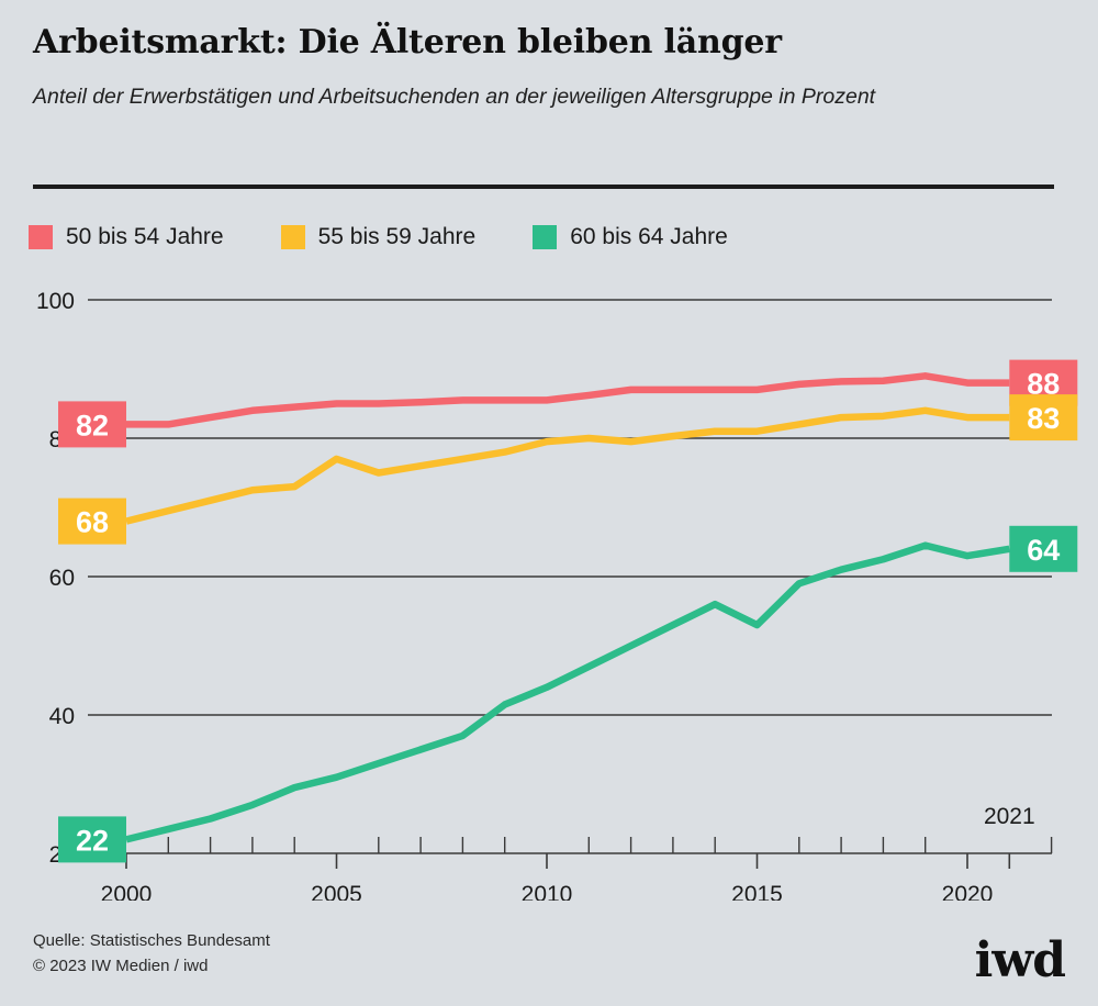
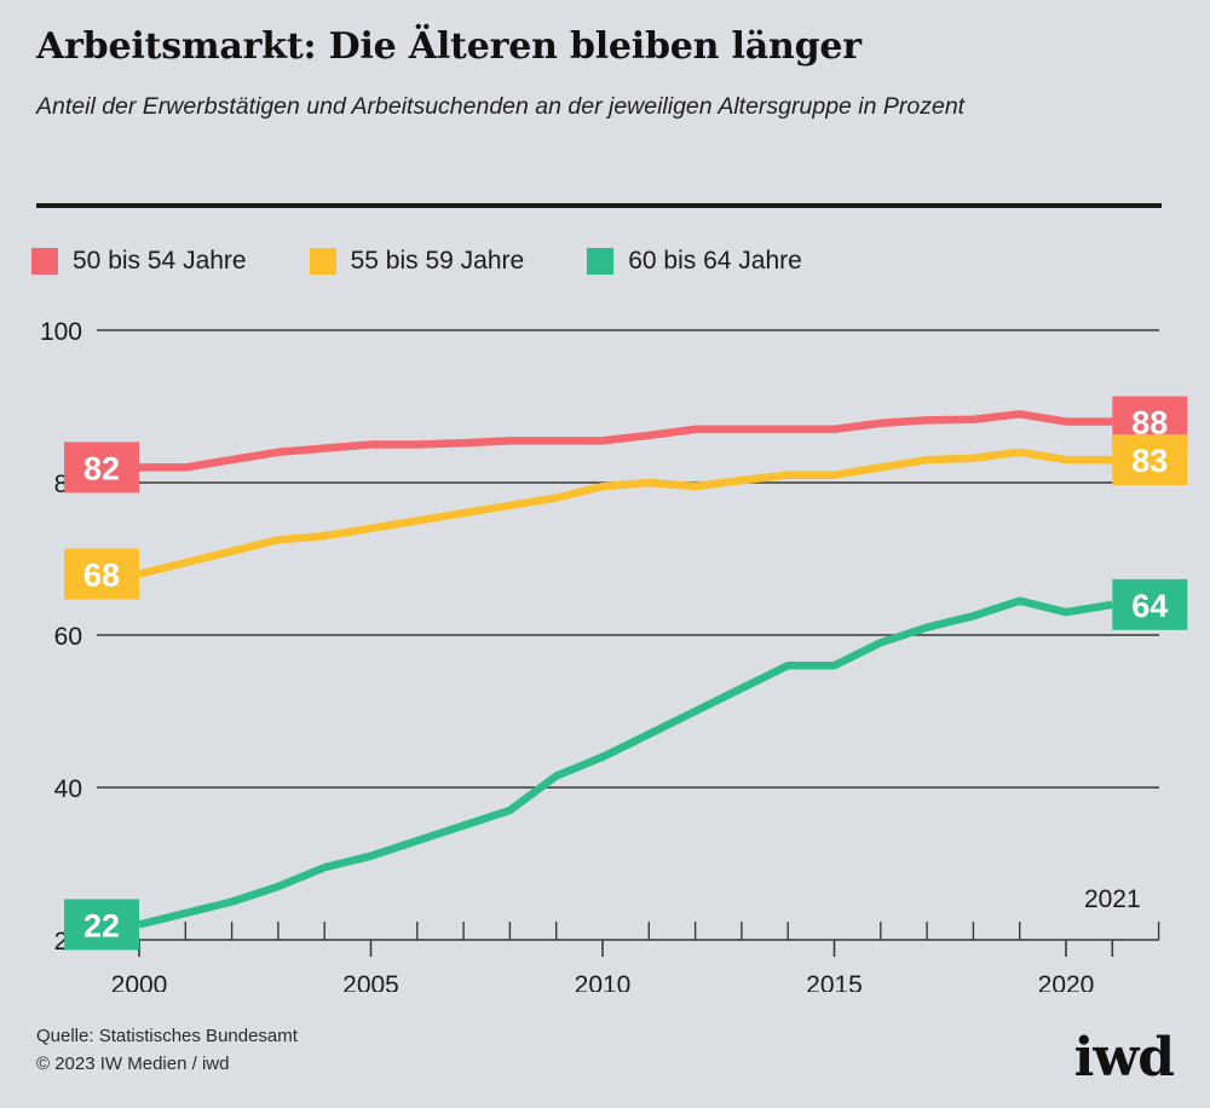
55 bis 59 Jahre/2005: 77 -> 74
60 bis 64 Jahre/2015: 53 -> 56
